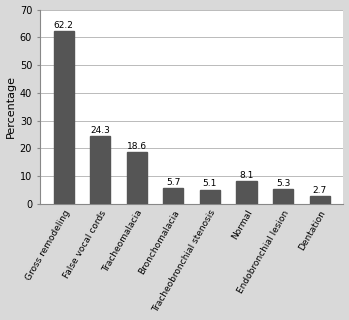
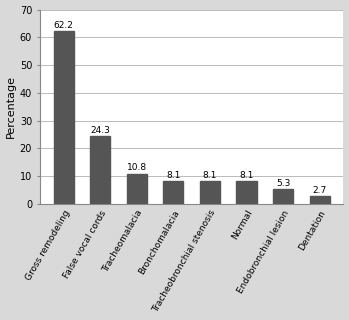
Tracheomalacia: 18.6 -> 10.8
Bronchomalacia: 5.7 -> 8.1
Tracheobronchial stenosis: 5.1 -> 8.1
